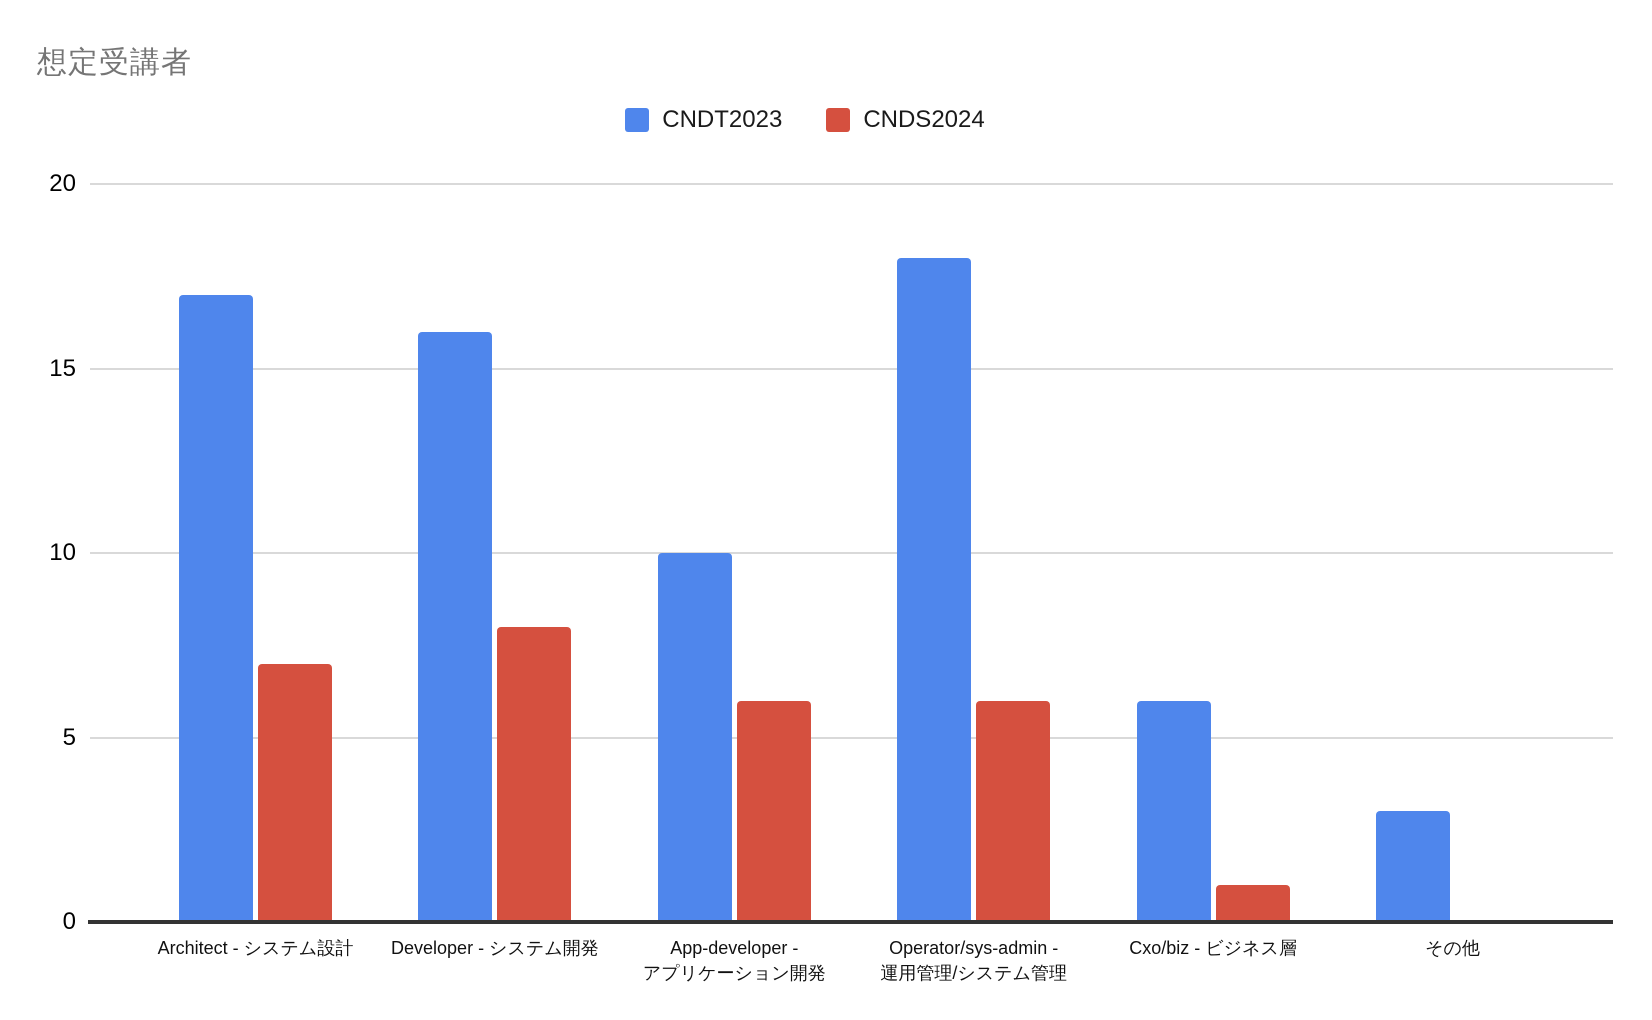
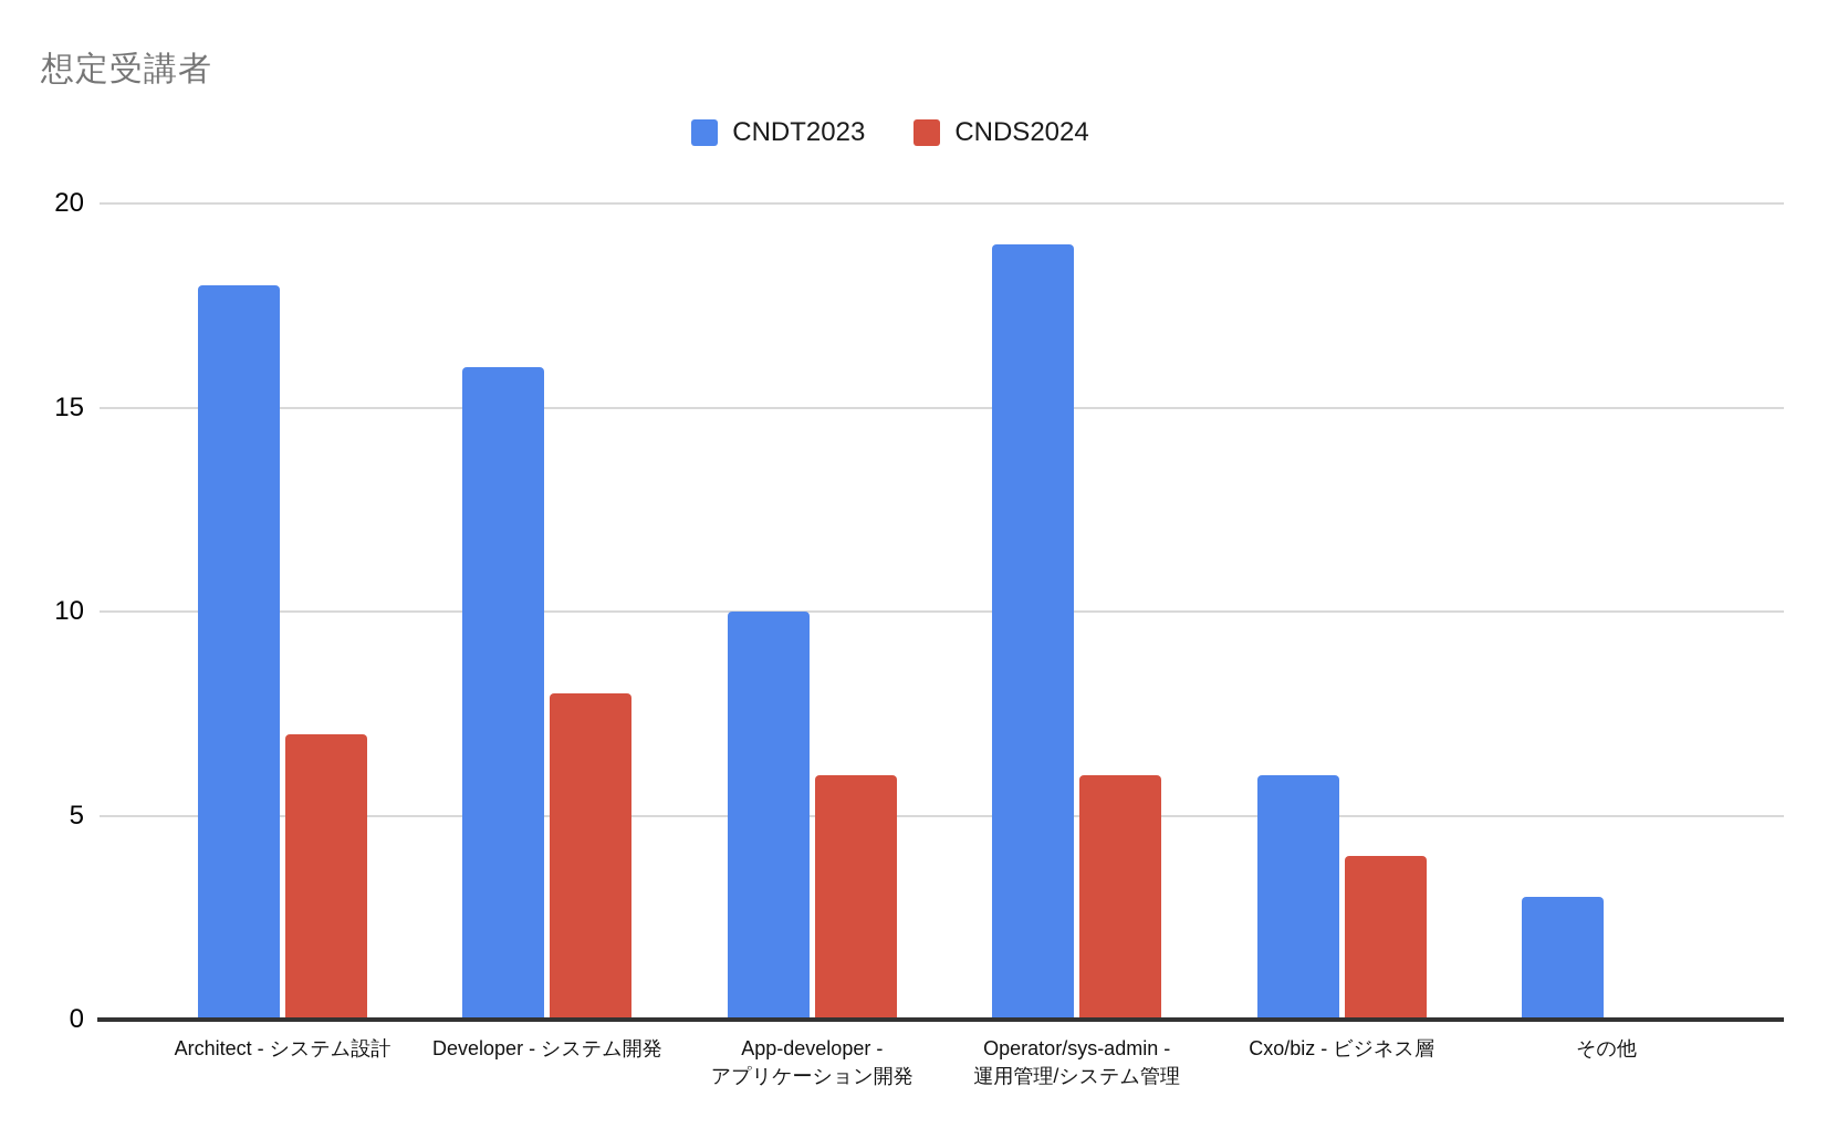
CNDT2023/Architect - システム設計: 17 -> 18
CNDT2023/Operator/sys-admin - 運用管理/システム管理: 18 -> 19
CNDS2024/Cxo/biz - ビジネス層: 1 -> 4
